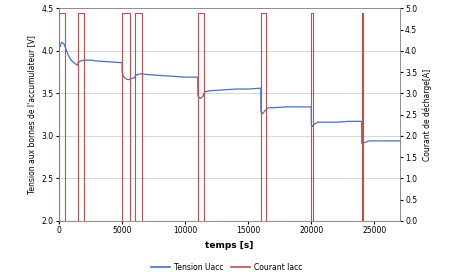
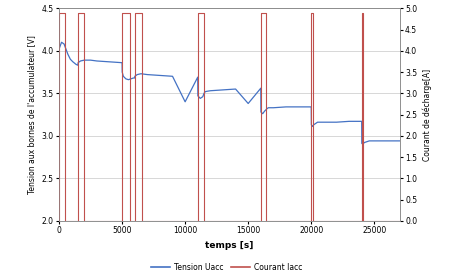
Tension Uacc/10000: 3.69 -> 3.40
Tension Uacc/15000: 3.55 -> 3.38
